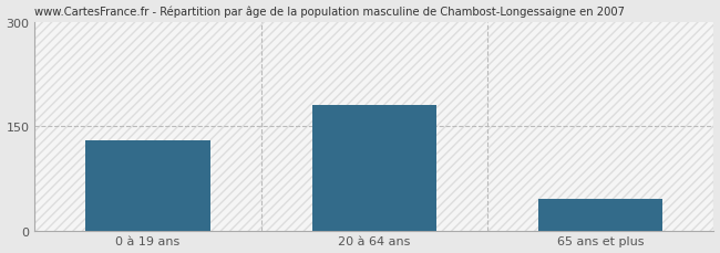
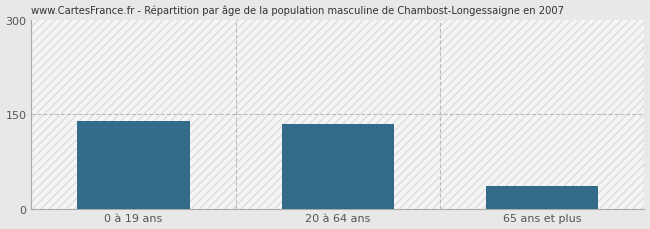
0 à 19 ans: 130 -> 140
20 à 64 ans: 180 -> 134
65 ans et plus: 45 -> 36
